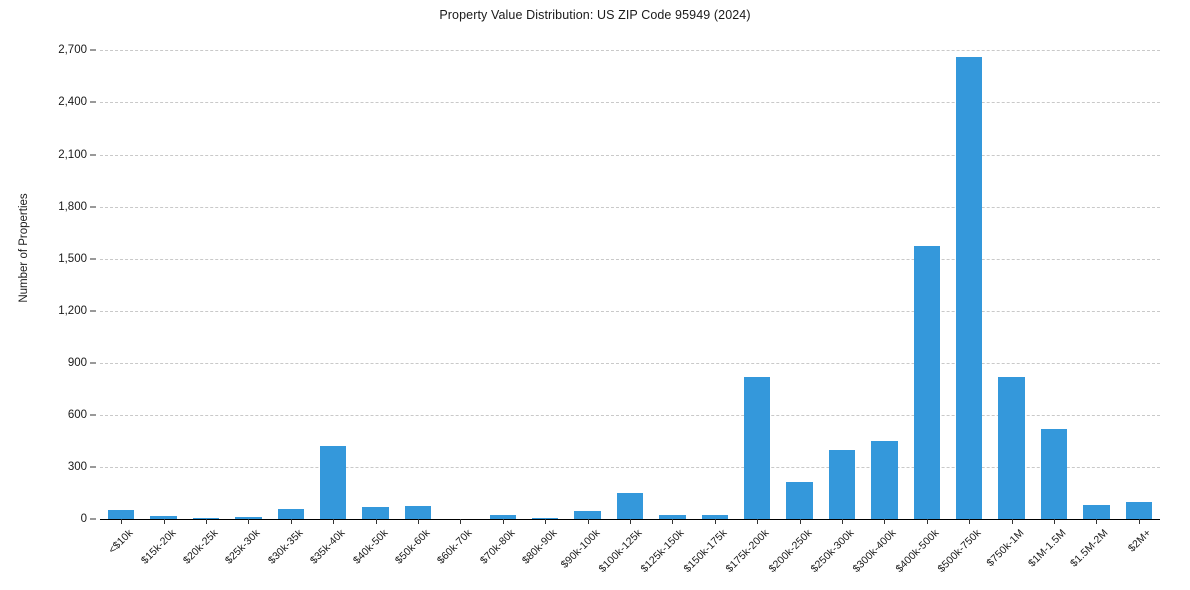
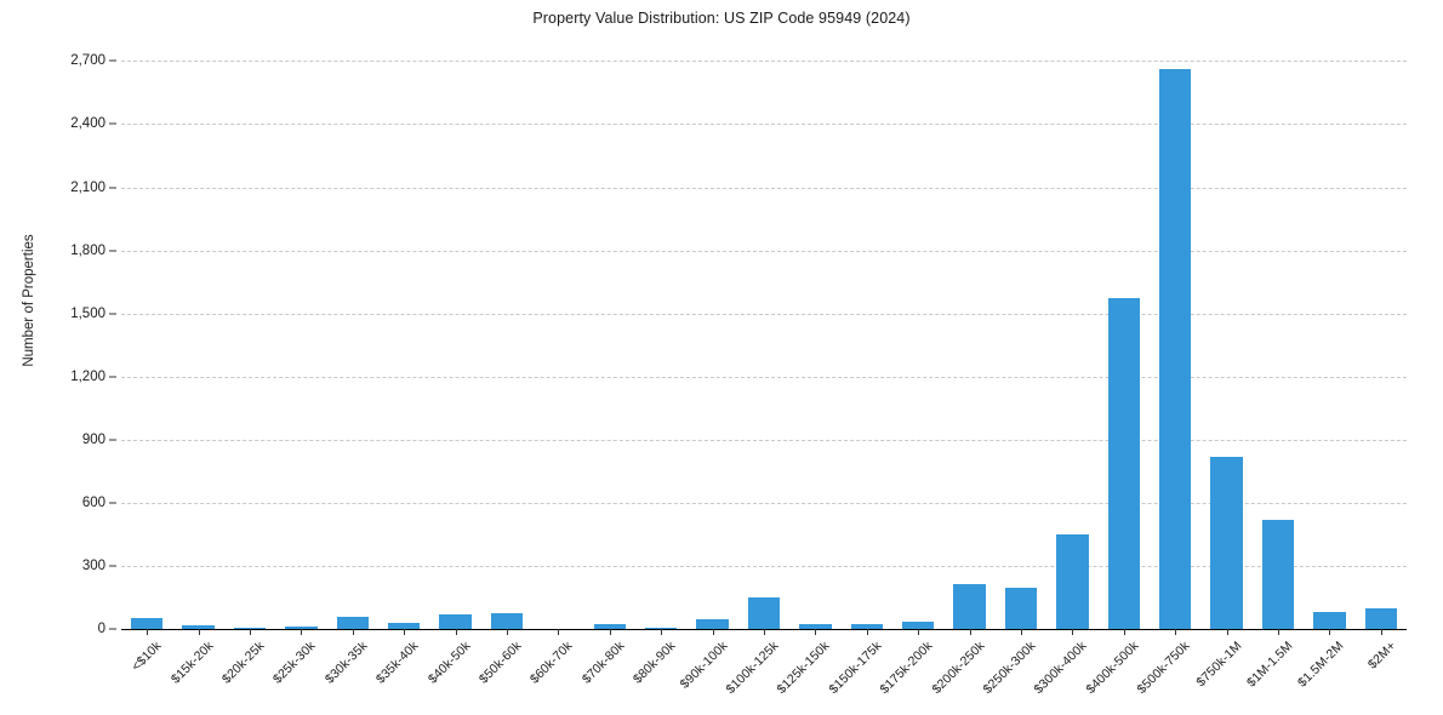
$35k-40k: 420 -> 30
$175k-200k: 820 -> 30
$250k-300k: 400 -> 200
